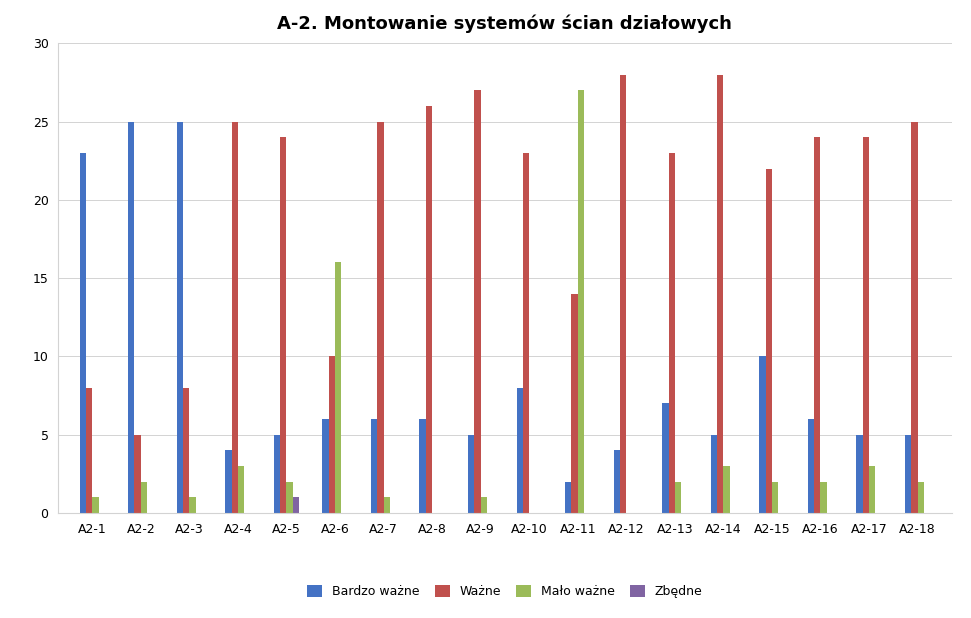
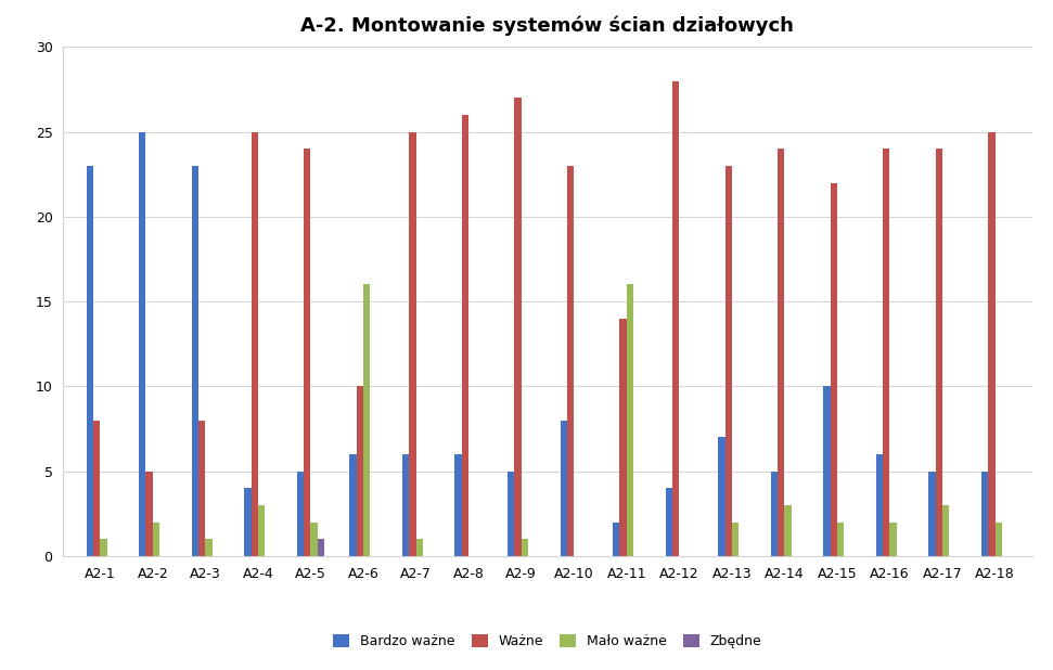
Bardzo ważne/A2-3: 25 -> 23
Mało ważne/A2-11: 27 -> 16
Ważne/A2-14: 28 -> 24
